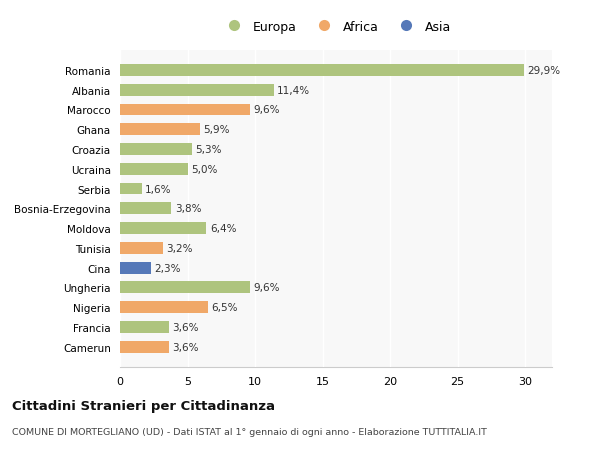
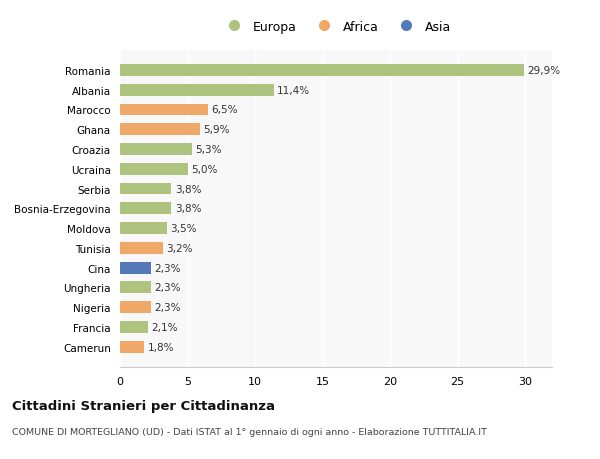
Marocco: 9,6% -> 6,5%
Serbia: 1,6% -> 3,8%
Moldova: 6,4% -> 3,5%
Ungheria: 9,6% -> 2,3%
Nigeria: 6,5% -> 2,3%
Francia: 3,6% -> 2,1%
Camerun: 3,6% -> 1,8%
